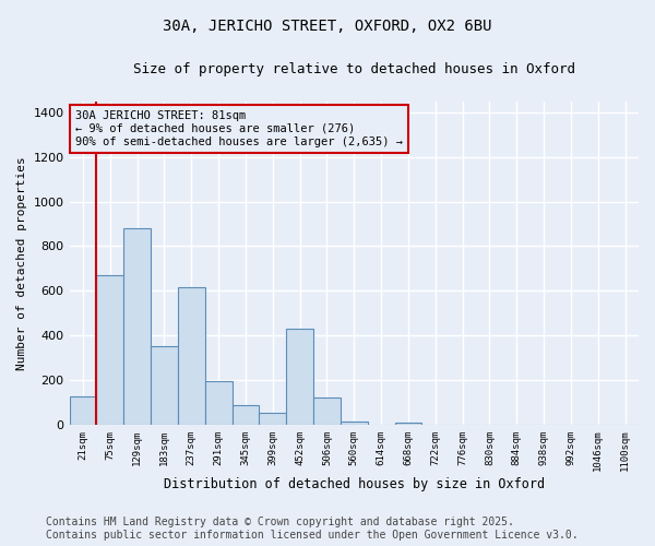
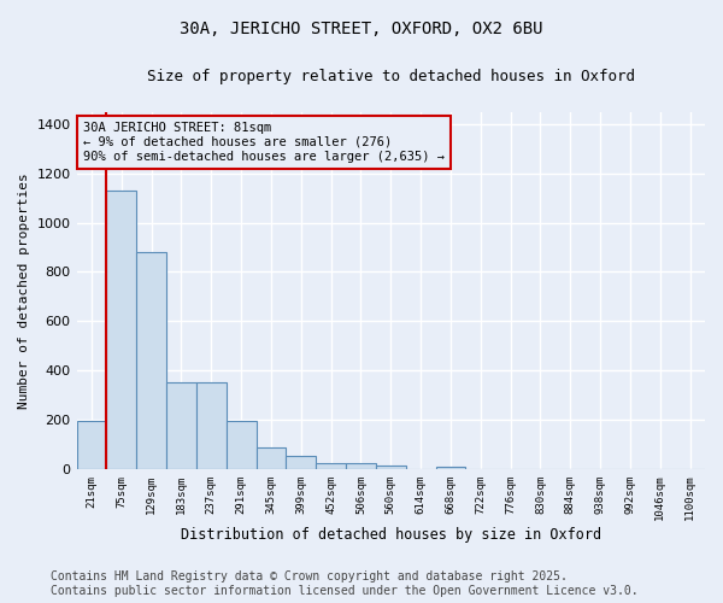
21sqm: 125 -> 193
75sqm: 670 -> 1130
237sqm: 615 -> 350
452sqm: 430 -> 22
506sqm: 120 -> 22
